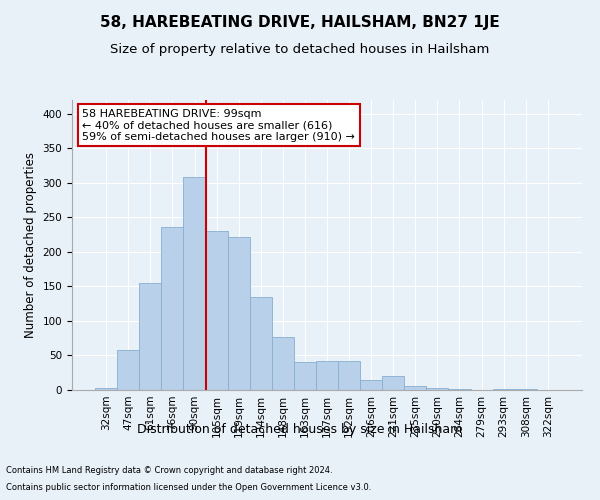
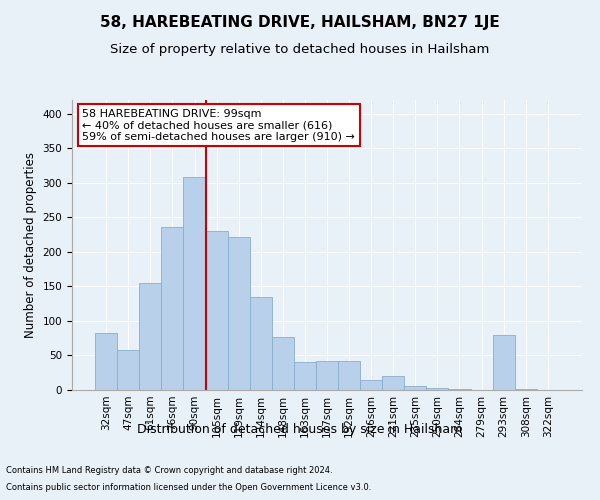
32sqm: 3 -> 82
293sqm: 2 -> 80
